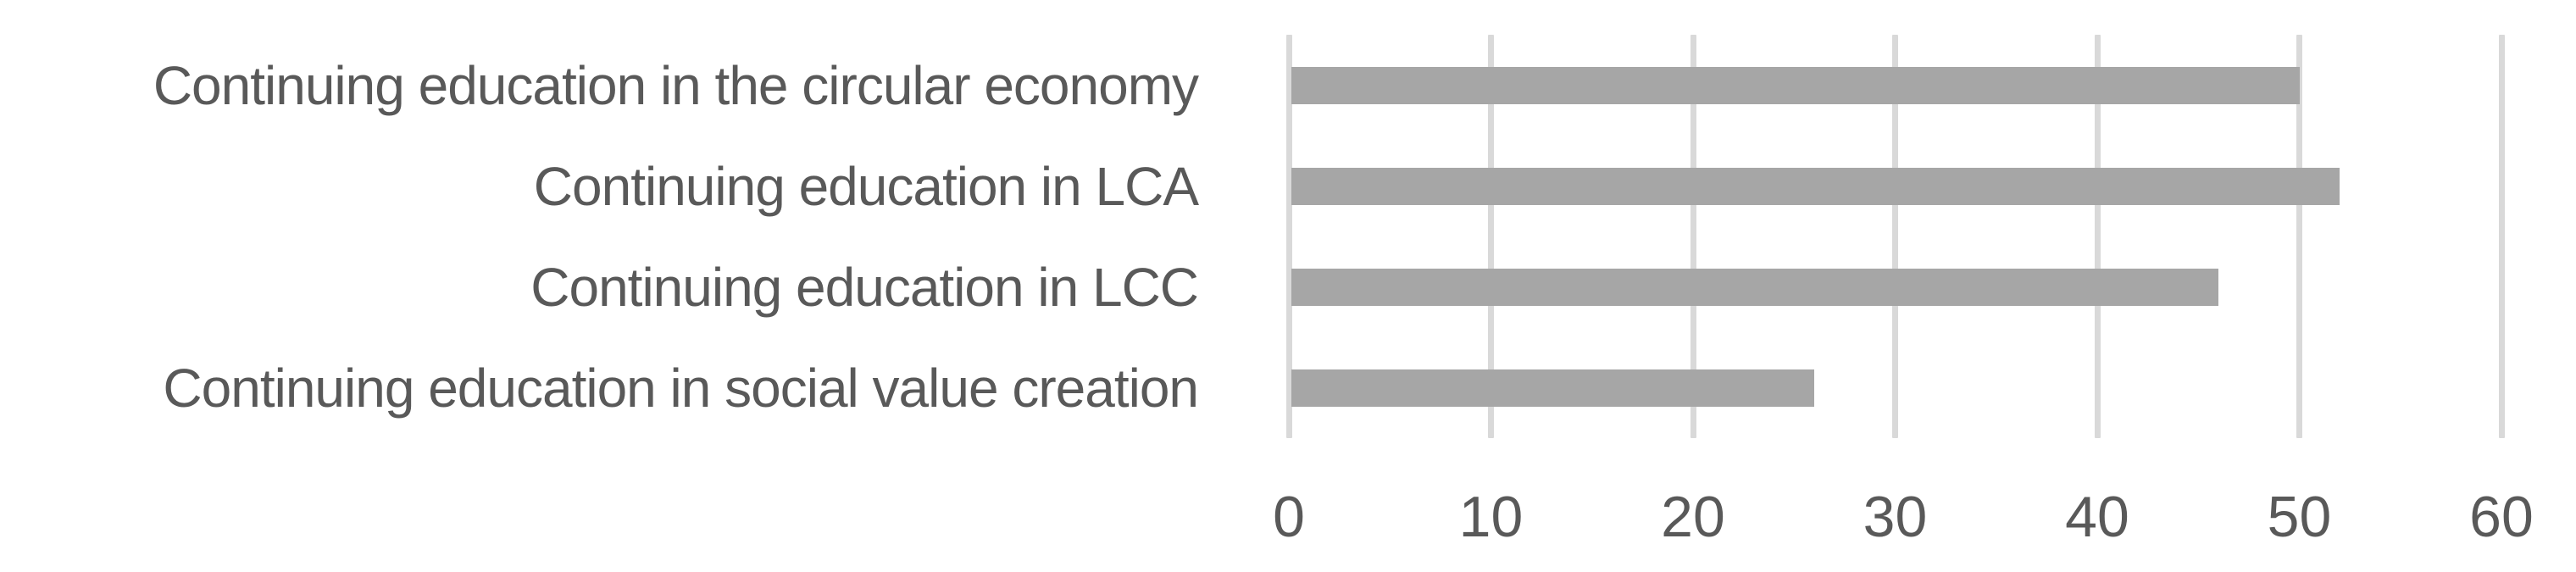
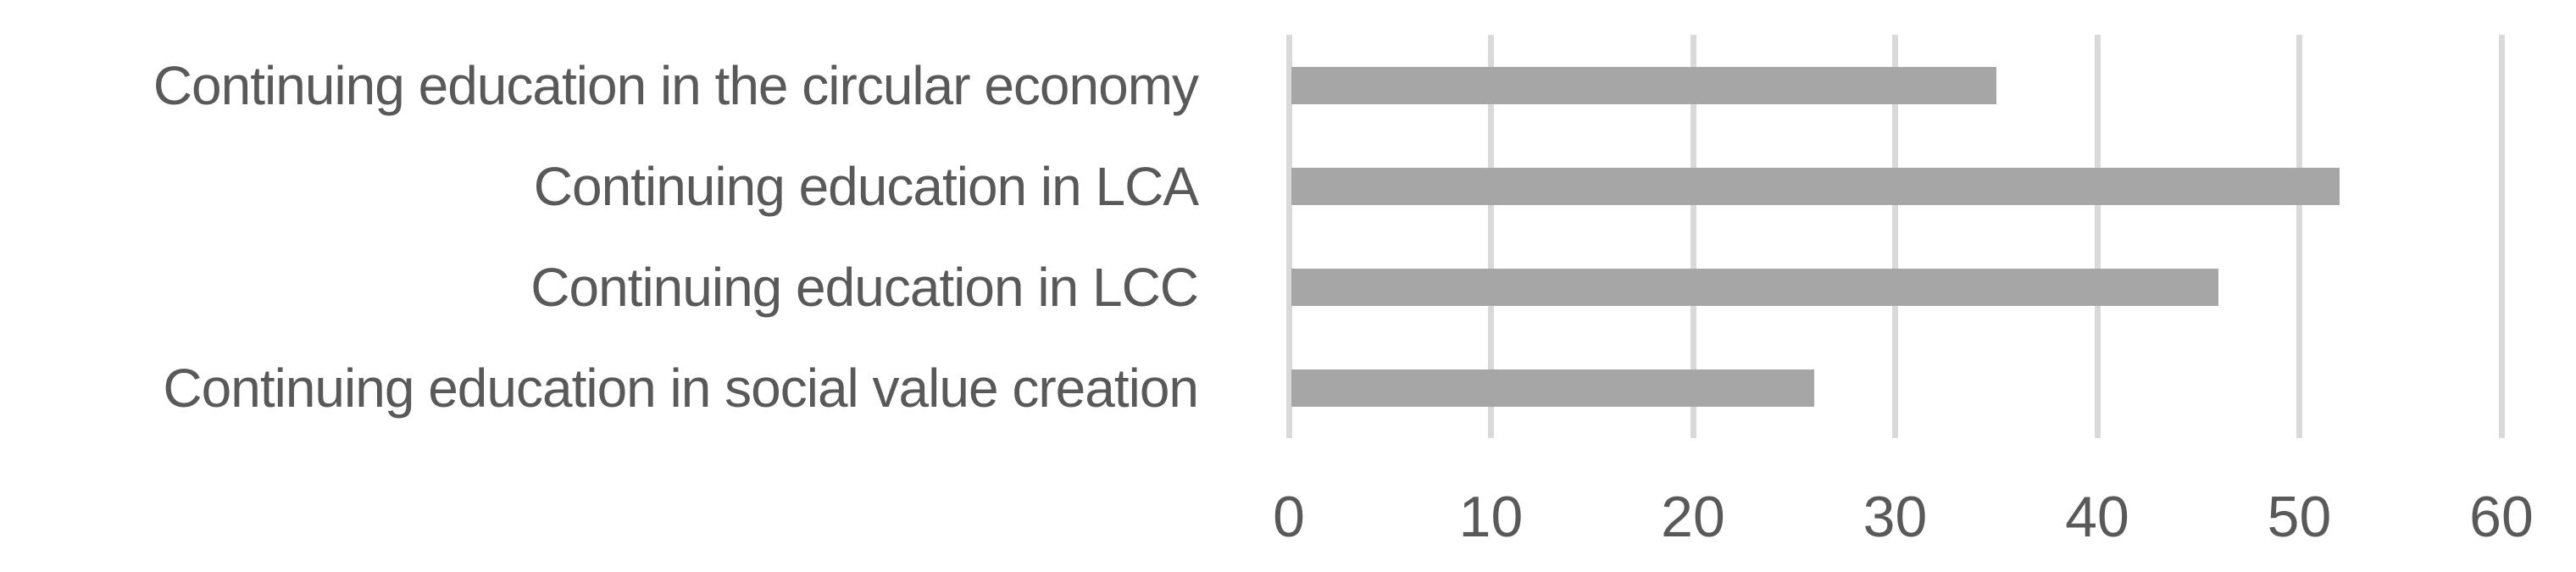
Continuing education in the circular economy: 50 -> 35
